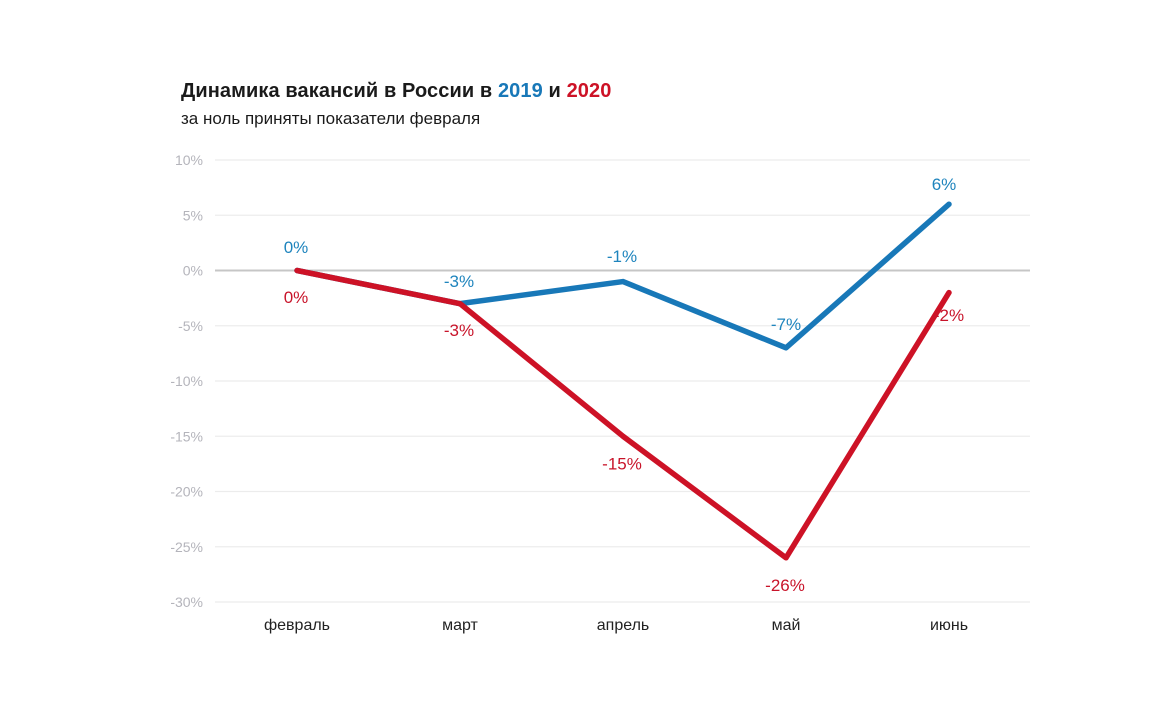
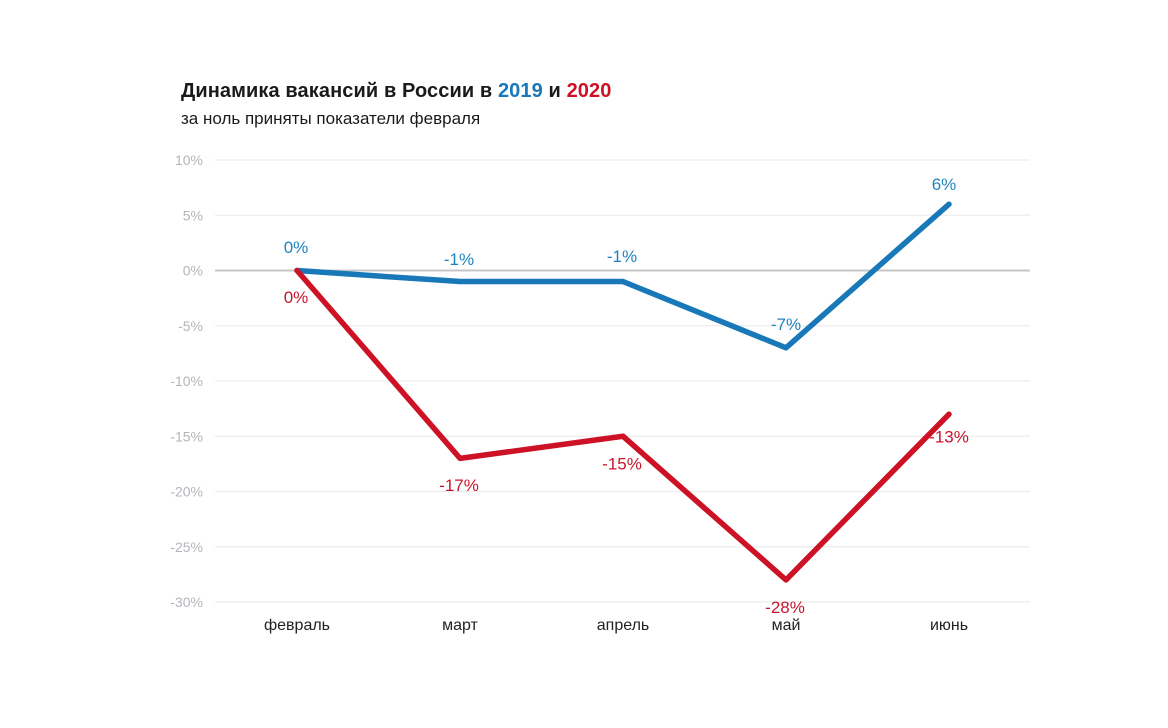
2019/март: -3% -> -1%
2020/март: -3% -> -17%
2020/май: -26% -> -28%
2020/июнь: -2% -> -13%
